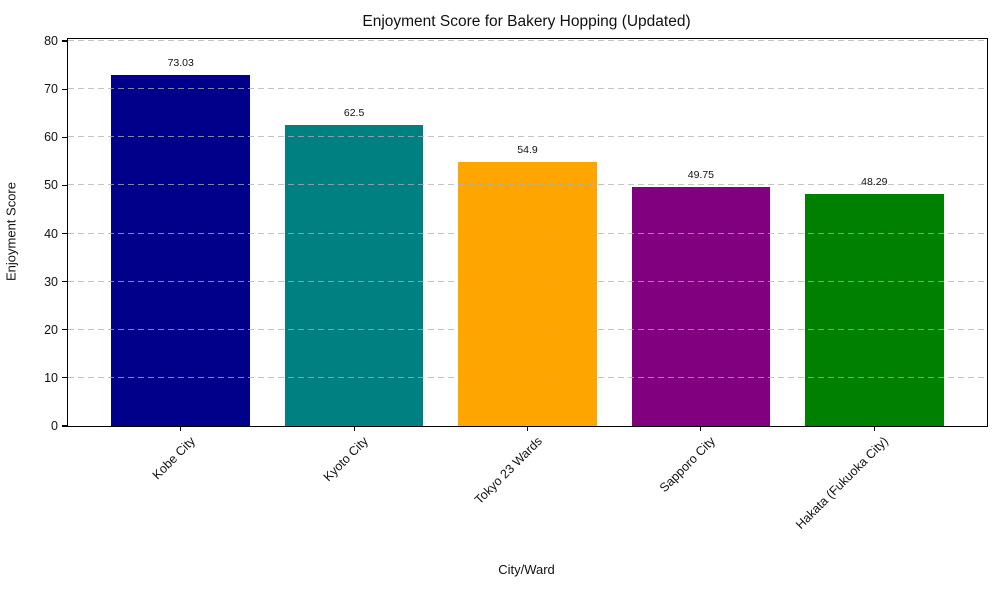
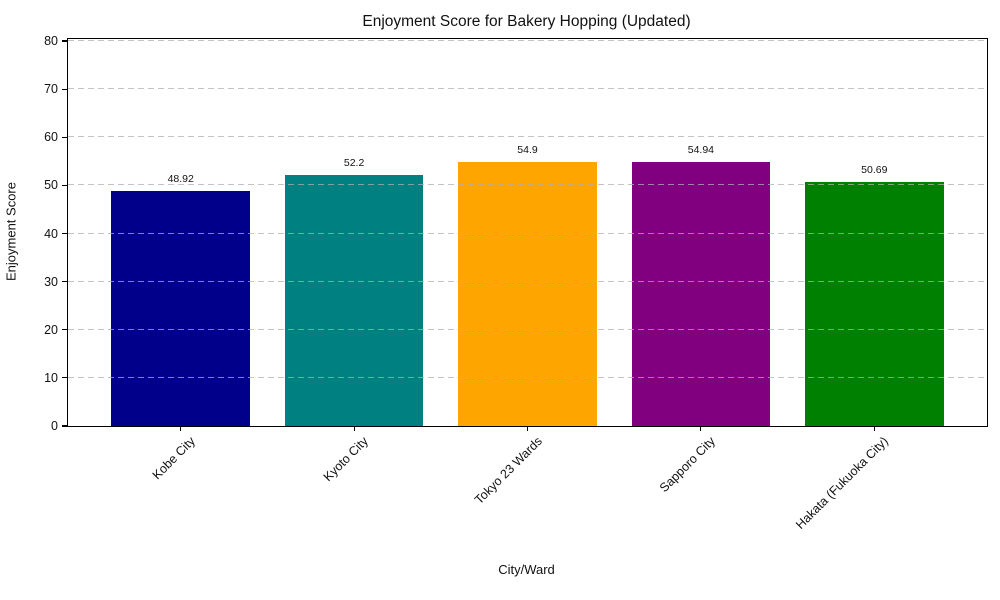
Kobe City: 73.03 -> 48.92
Kyoto City: 62.5 -> 52.2
Sapporo City: 49.75 -> 54.94
Hakata (Fukuoka City): 48.29 -> 50.69
